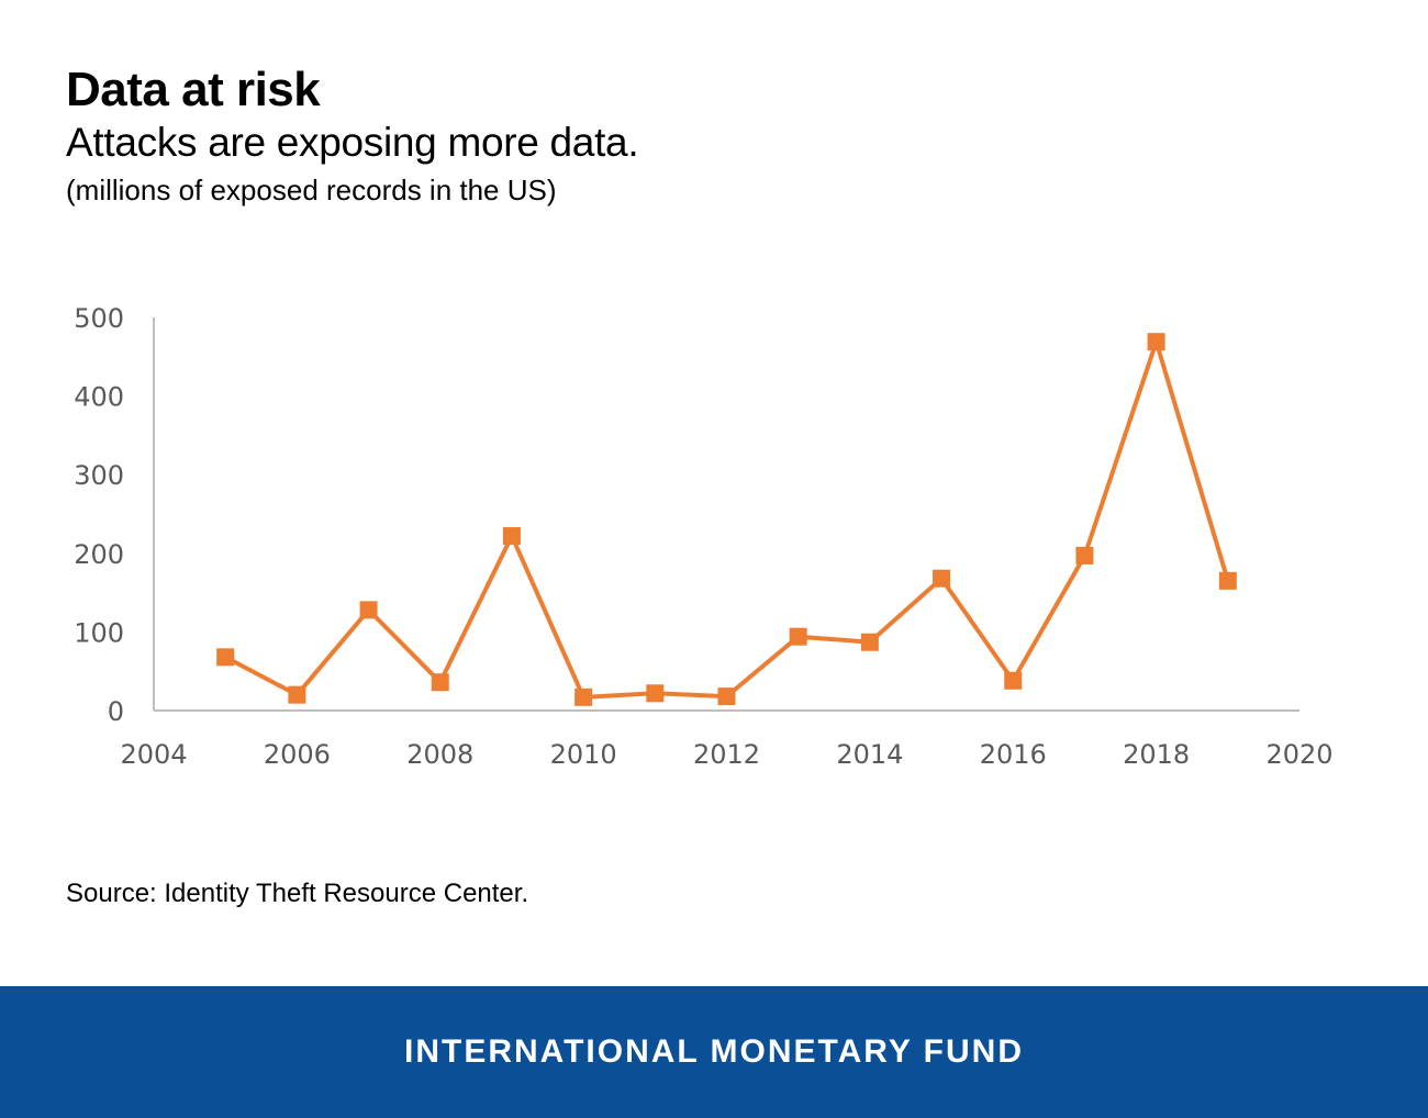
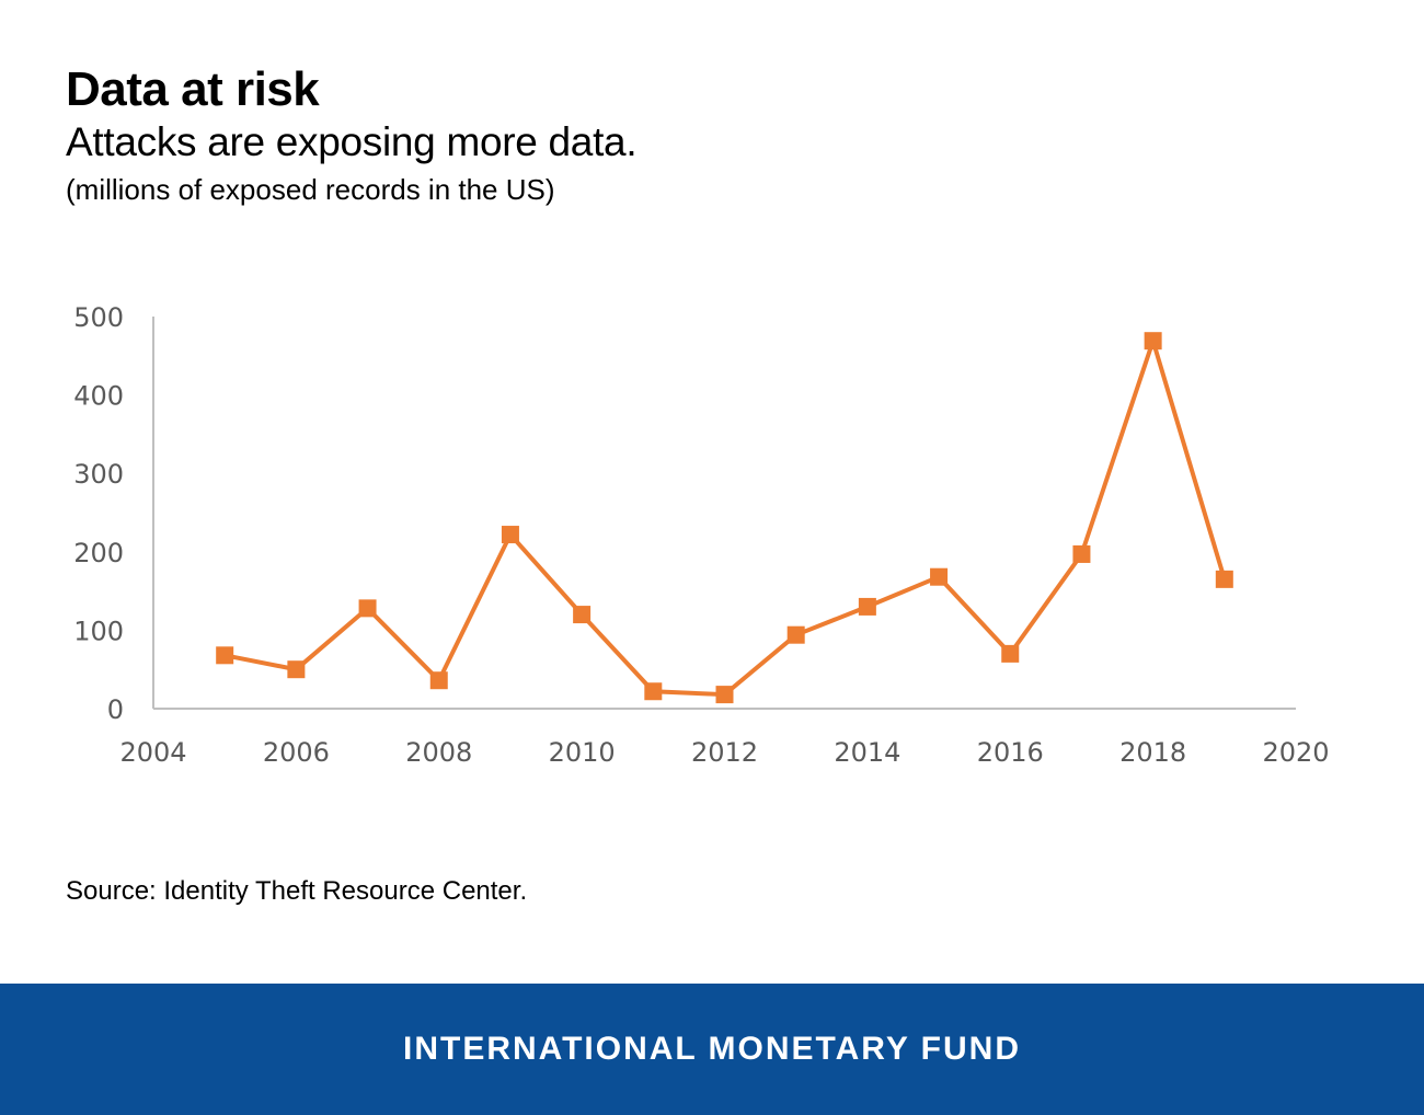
2006: 20 -> 50
2010: 20 -> 120
2014: 90 -> 130
2016: 40 -> 70
